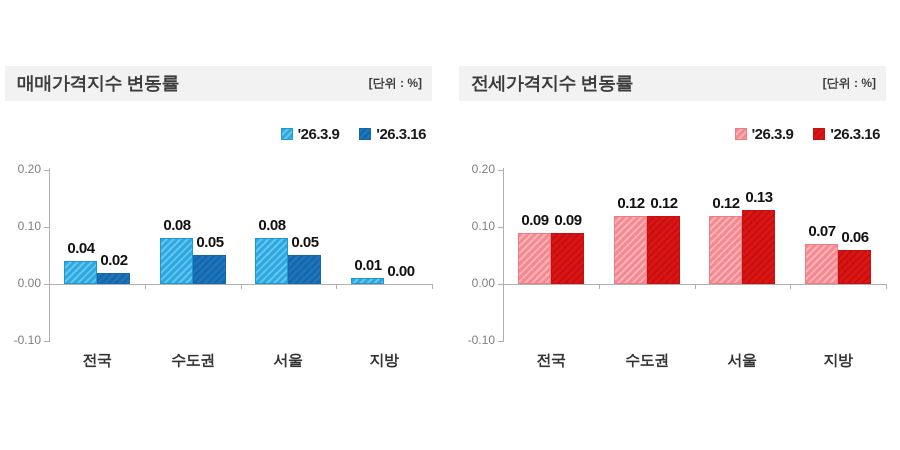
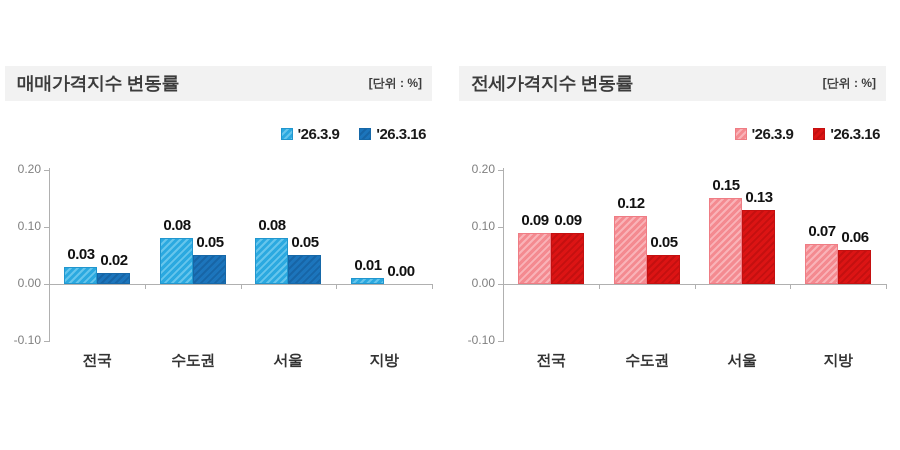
매매가격지수 변동률/'26.3.9/전국: 0.04 -> 0.03
전세가격지수 변동률/'26.3.16/수도권: 0.12 -> 0.05
전세가격지수 변동률/'26.3.9/서울: 0.12 -> 0.15
